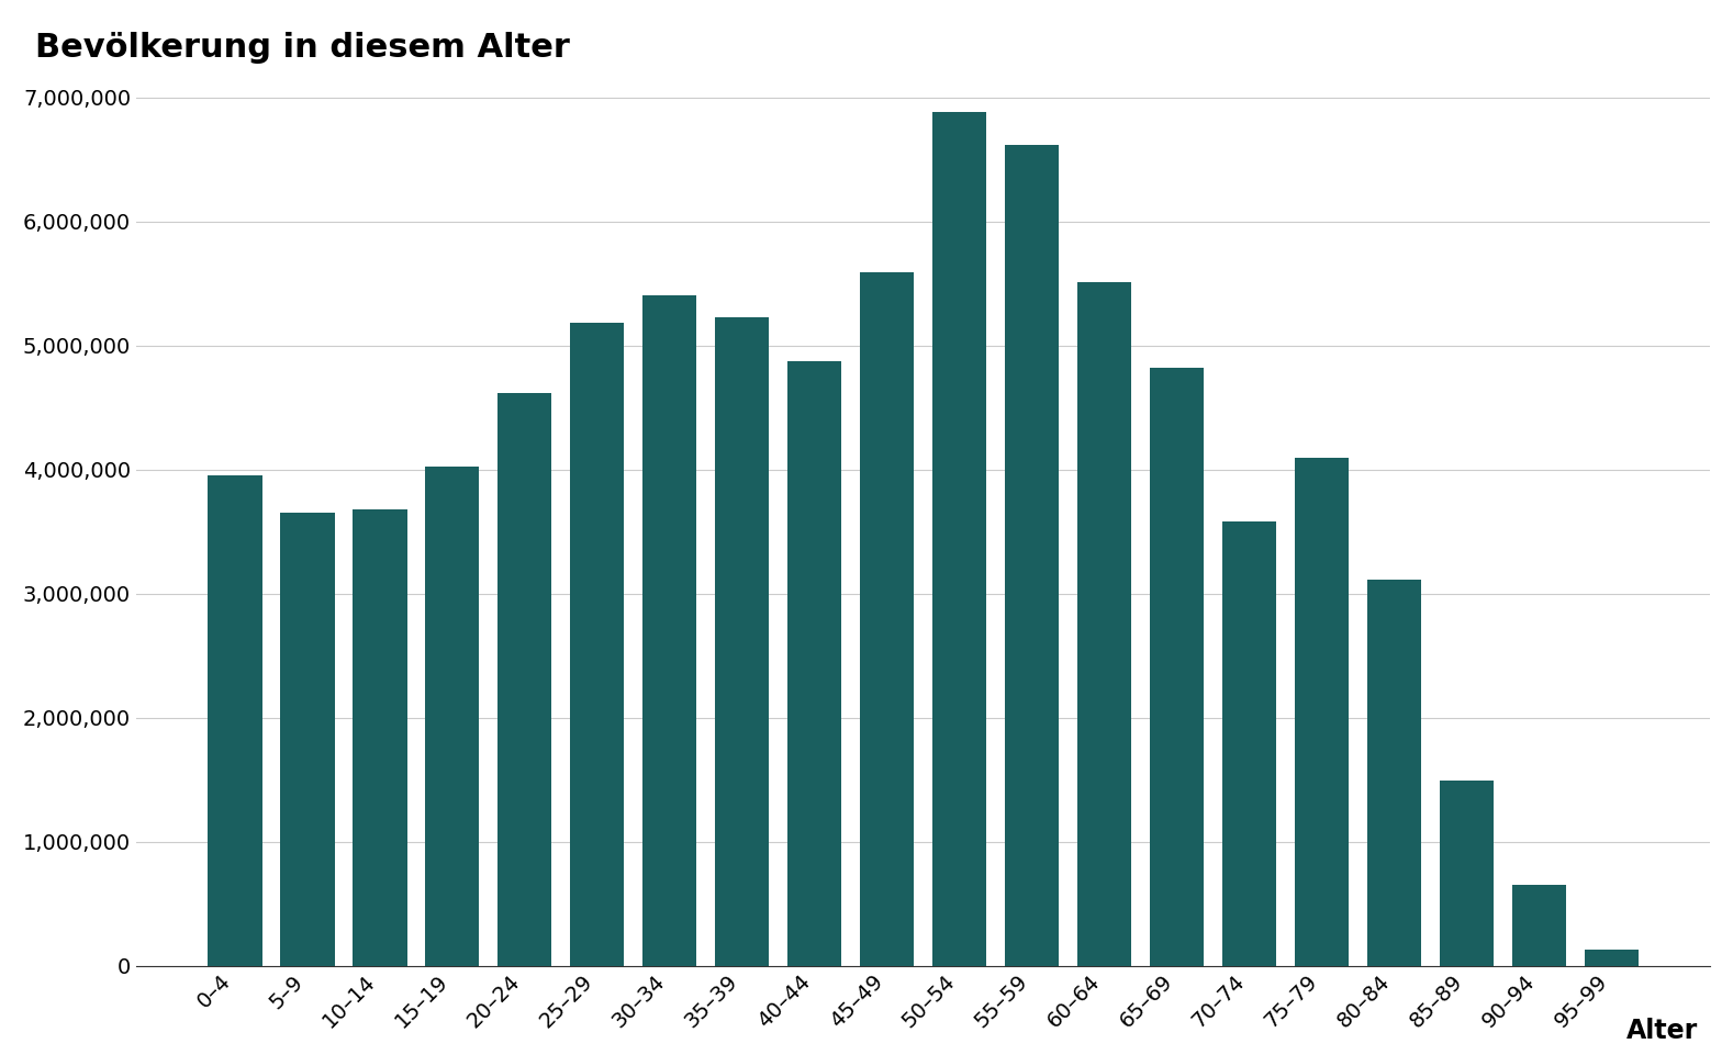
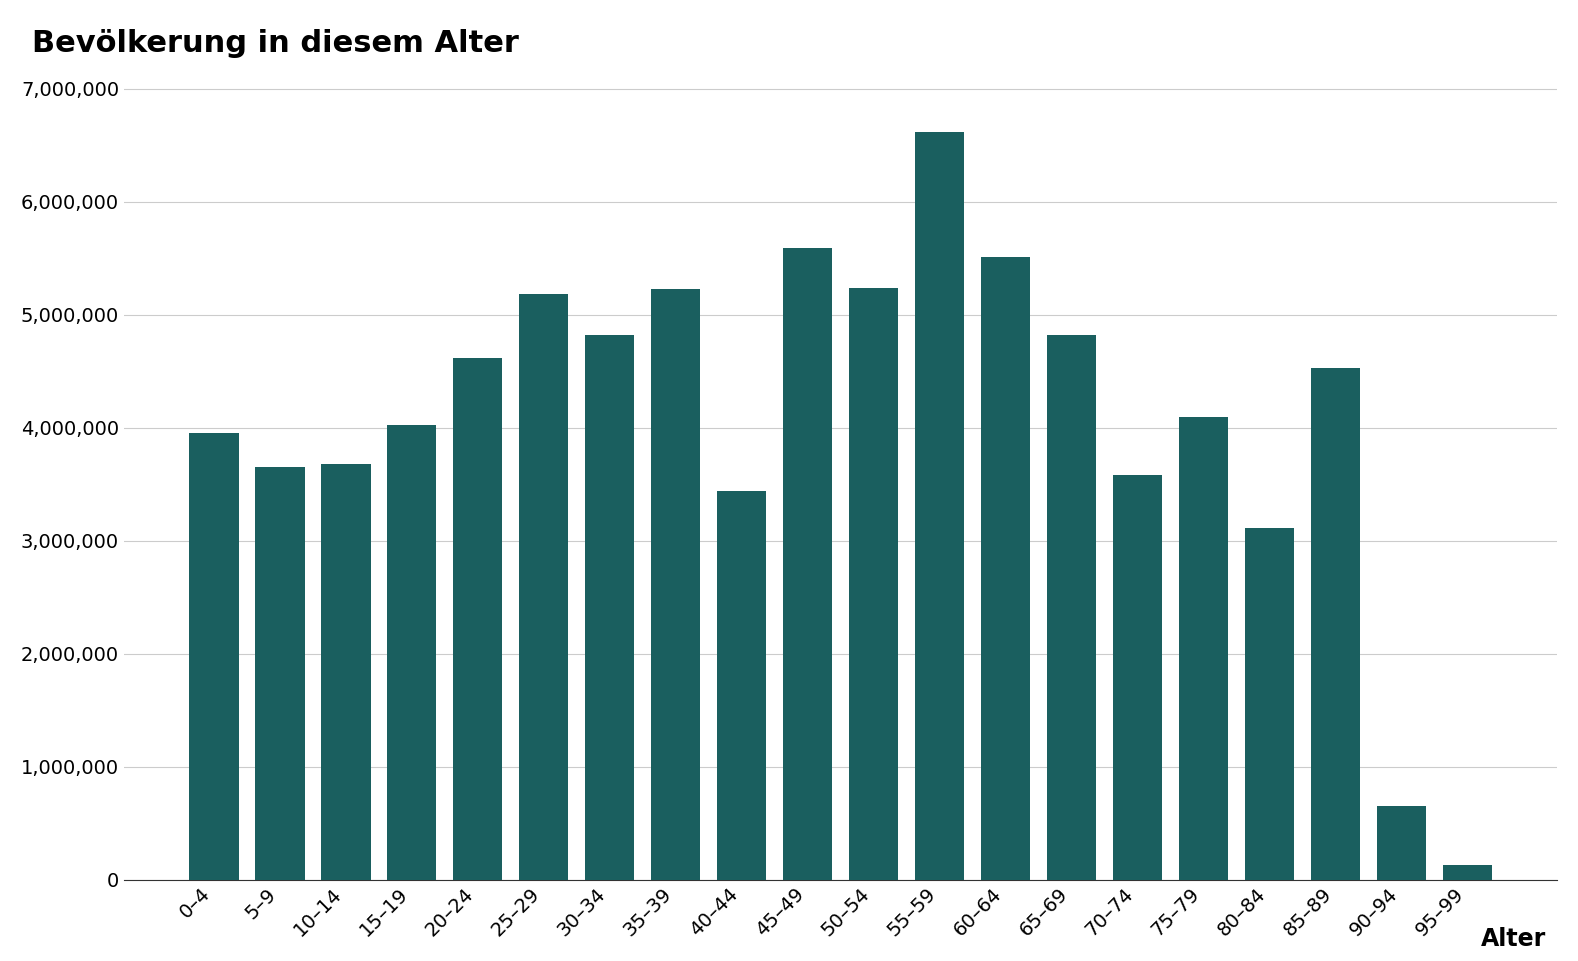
30–34: 5,400,000 -> 4,820,000
40–44: 4,870,000 -> 3,440,000
50–54: 6,880,000 -> 5,240,000
85–89: 1,490,000 -> 4,530,000
